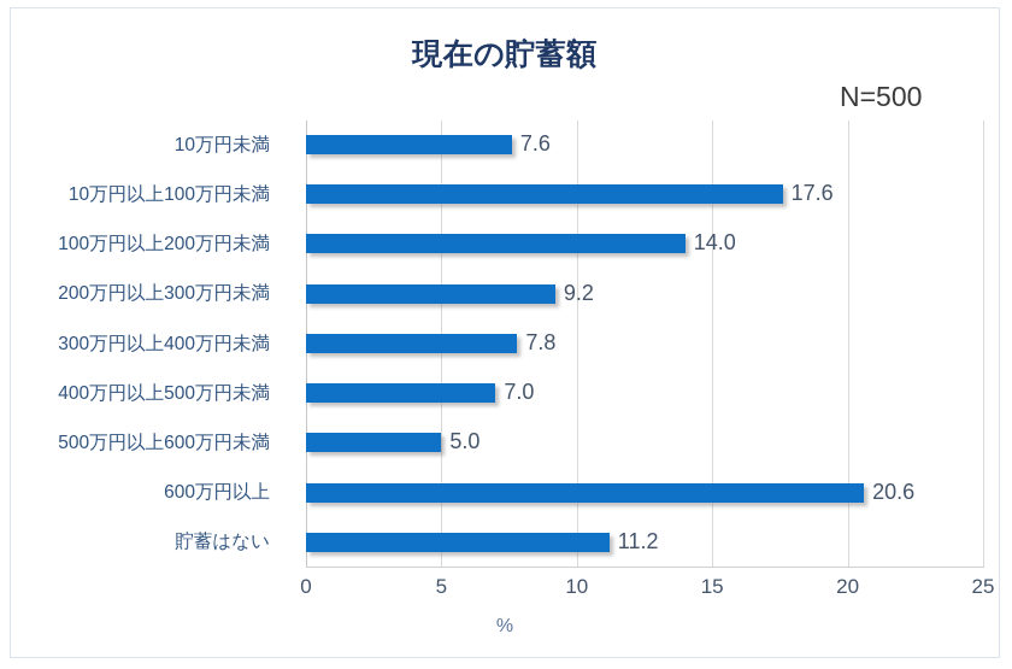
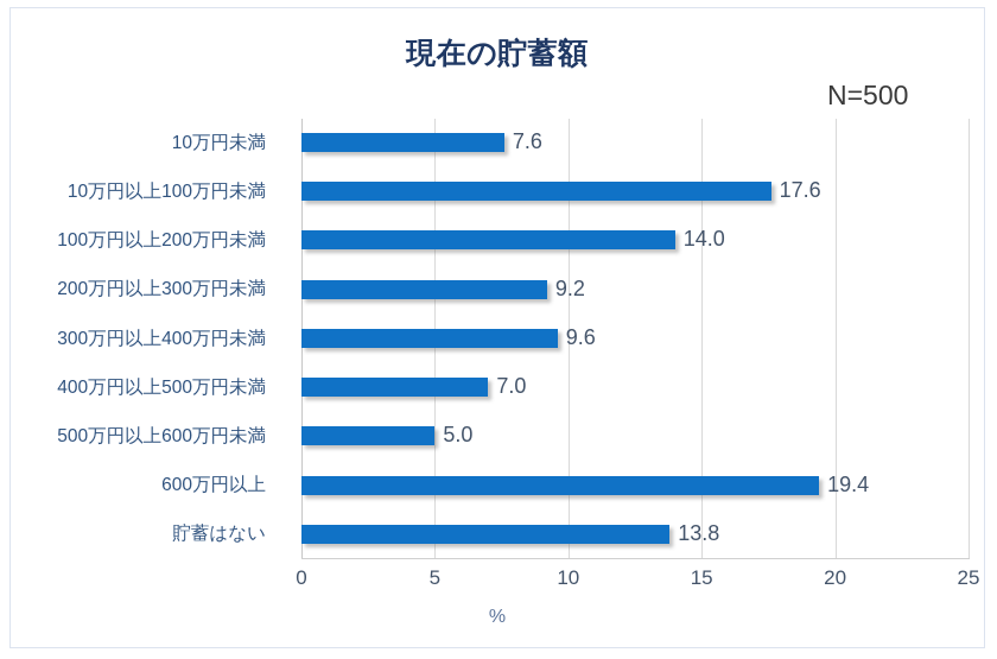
300万円以上400万円未満: 7.8 -> 9.6
600万円以上: 20.6 -> 19.4
貯蓄はない: 11.2 -> 13.8
